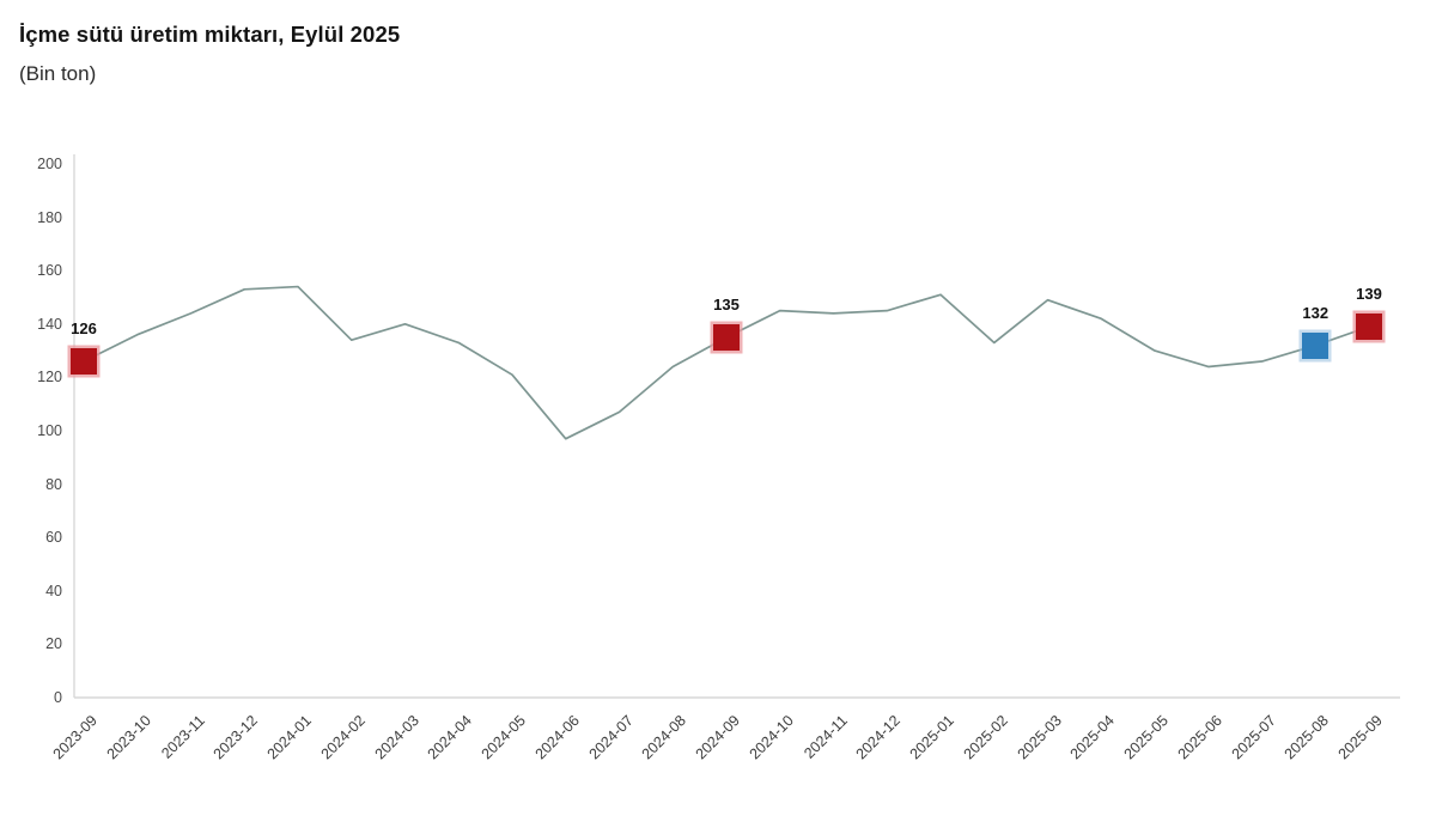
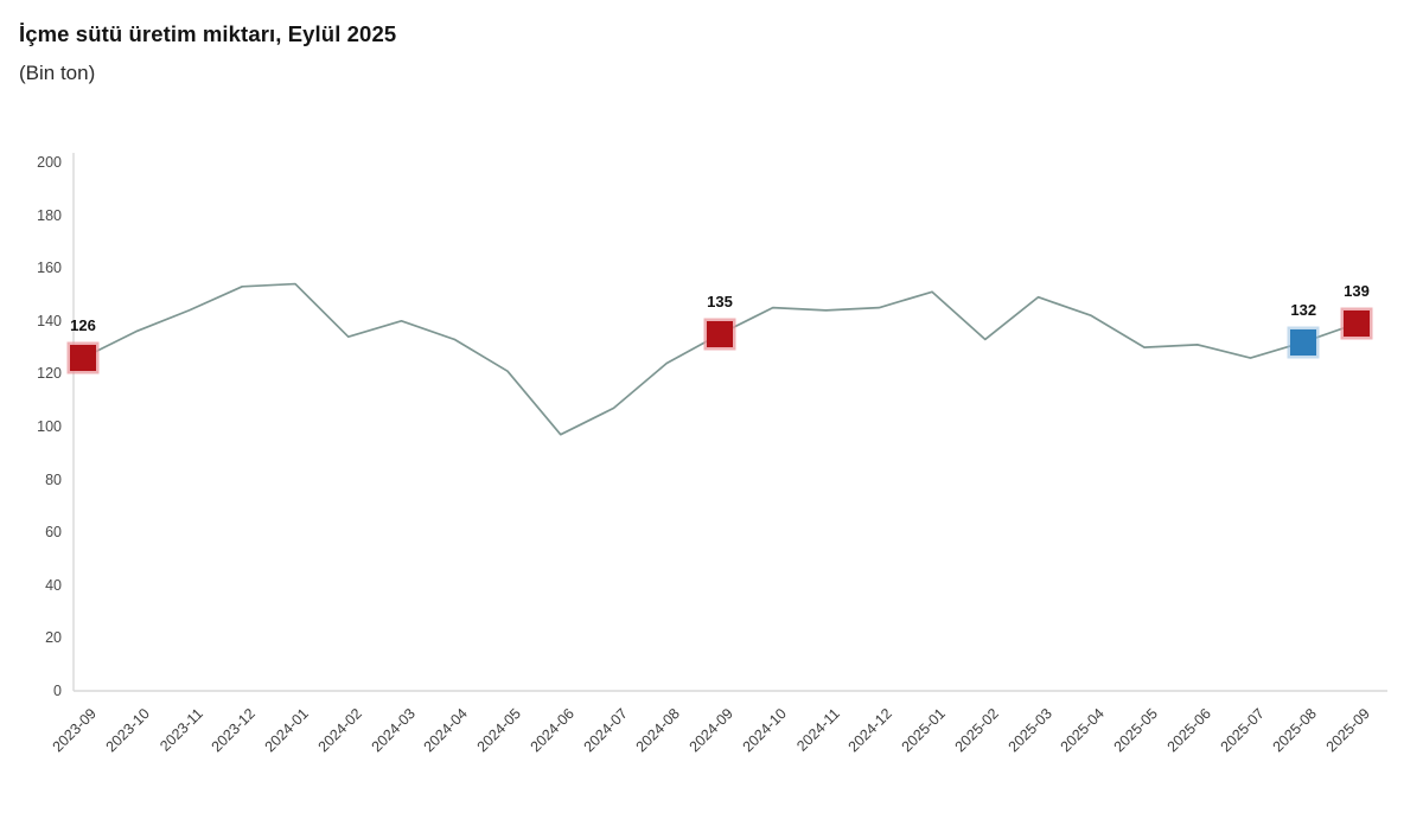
2025-06: 124 -> 131
